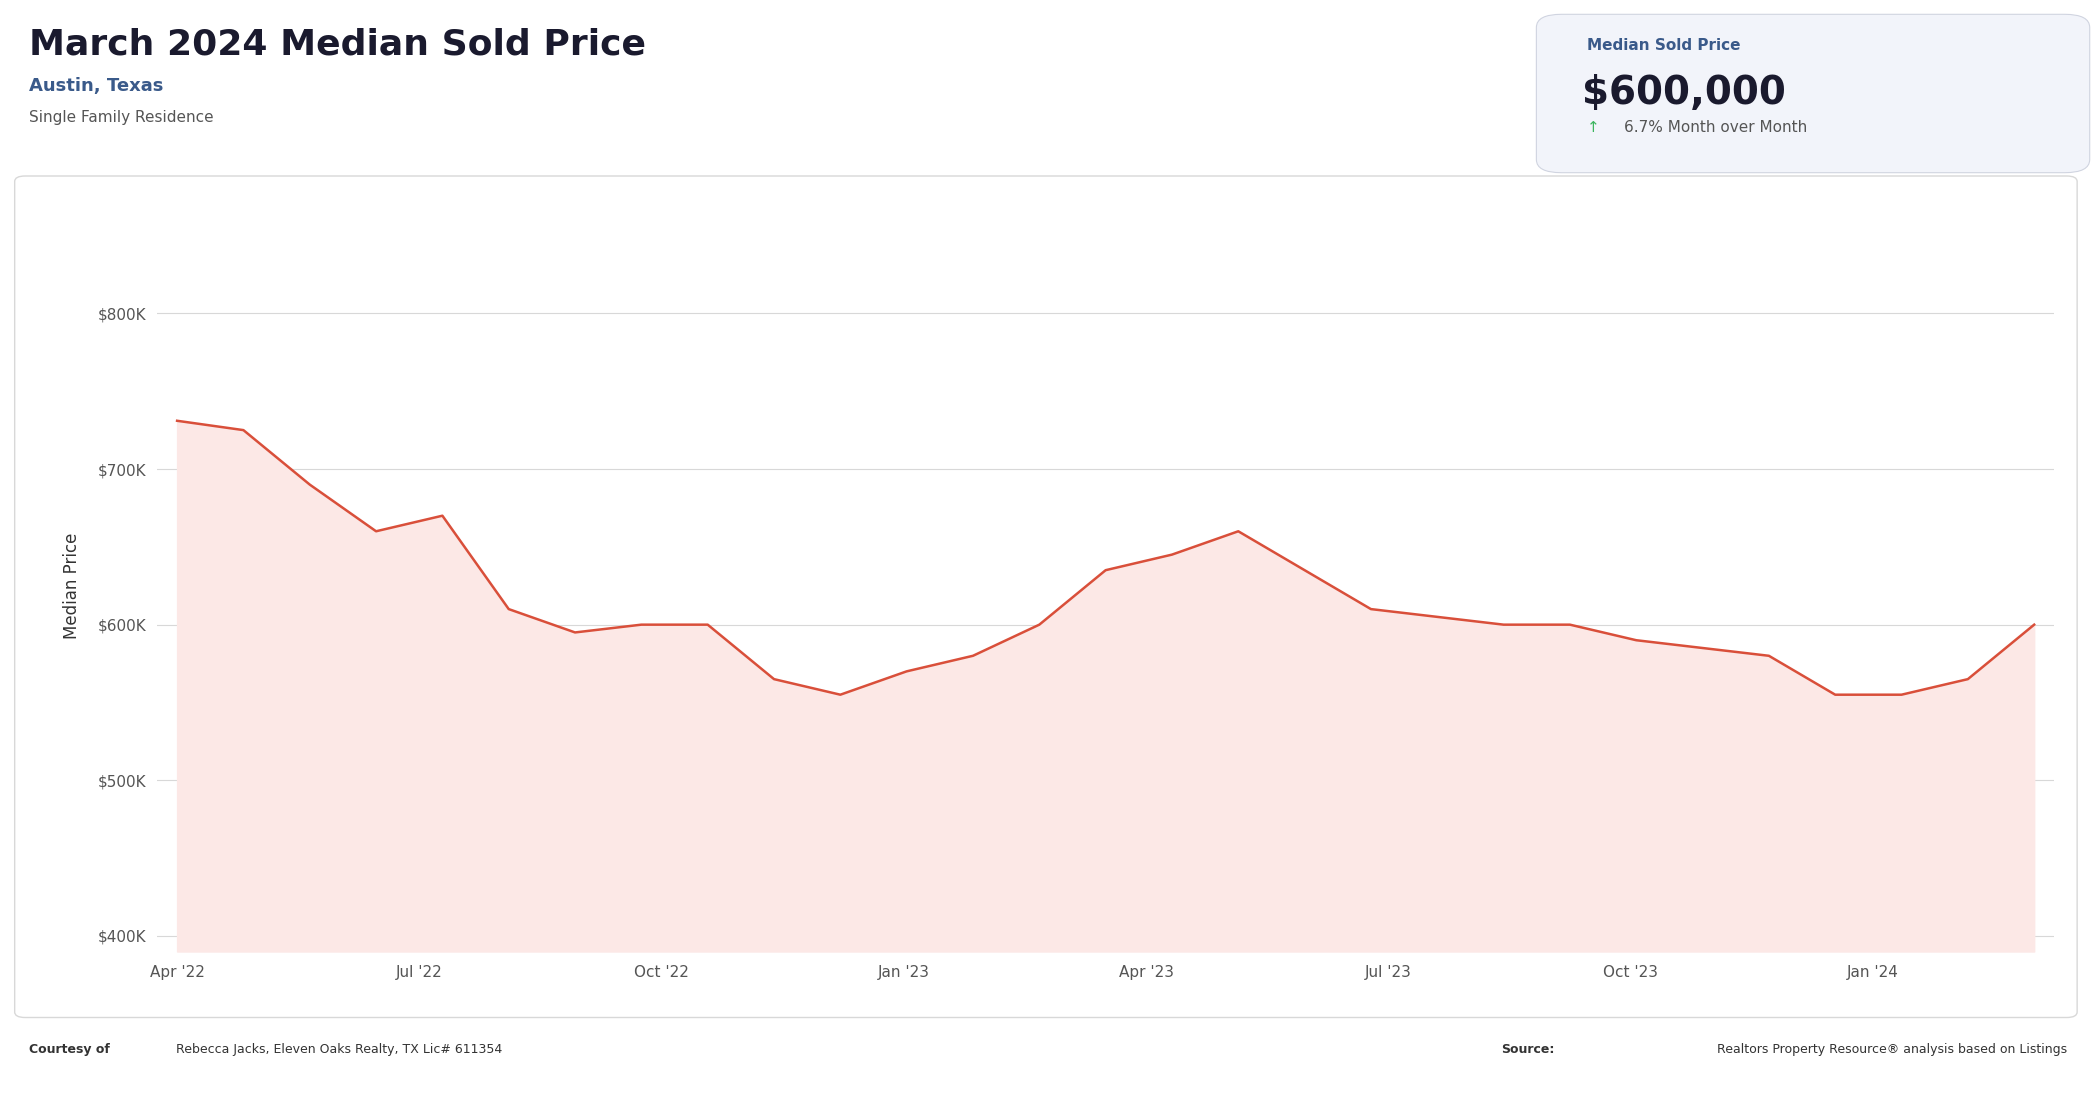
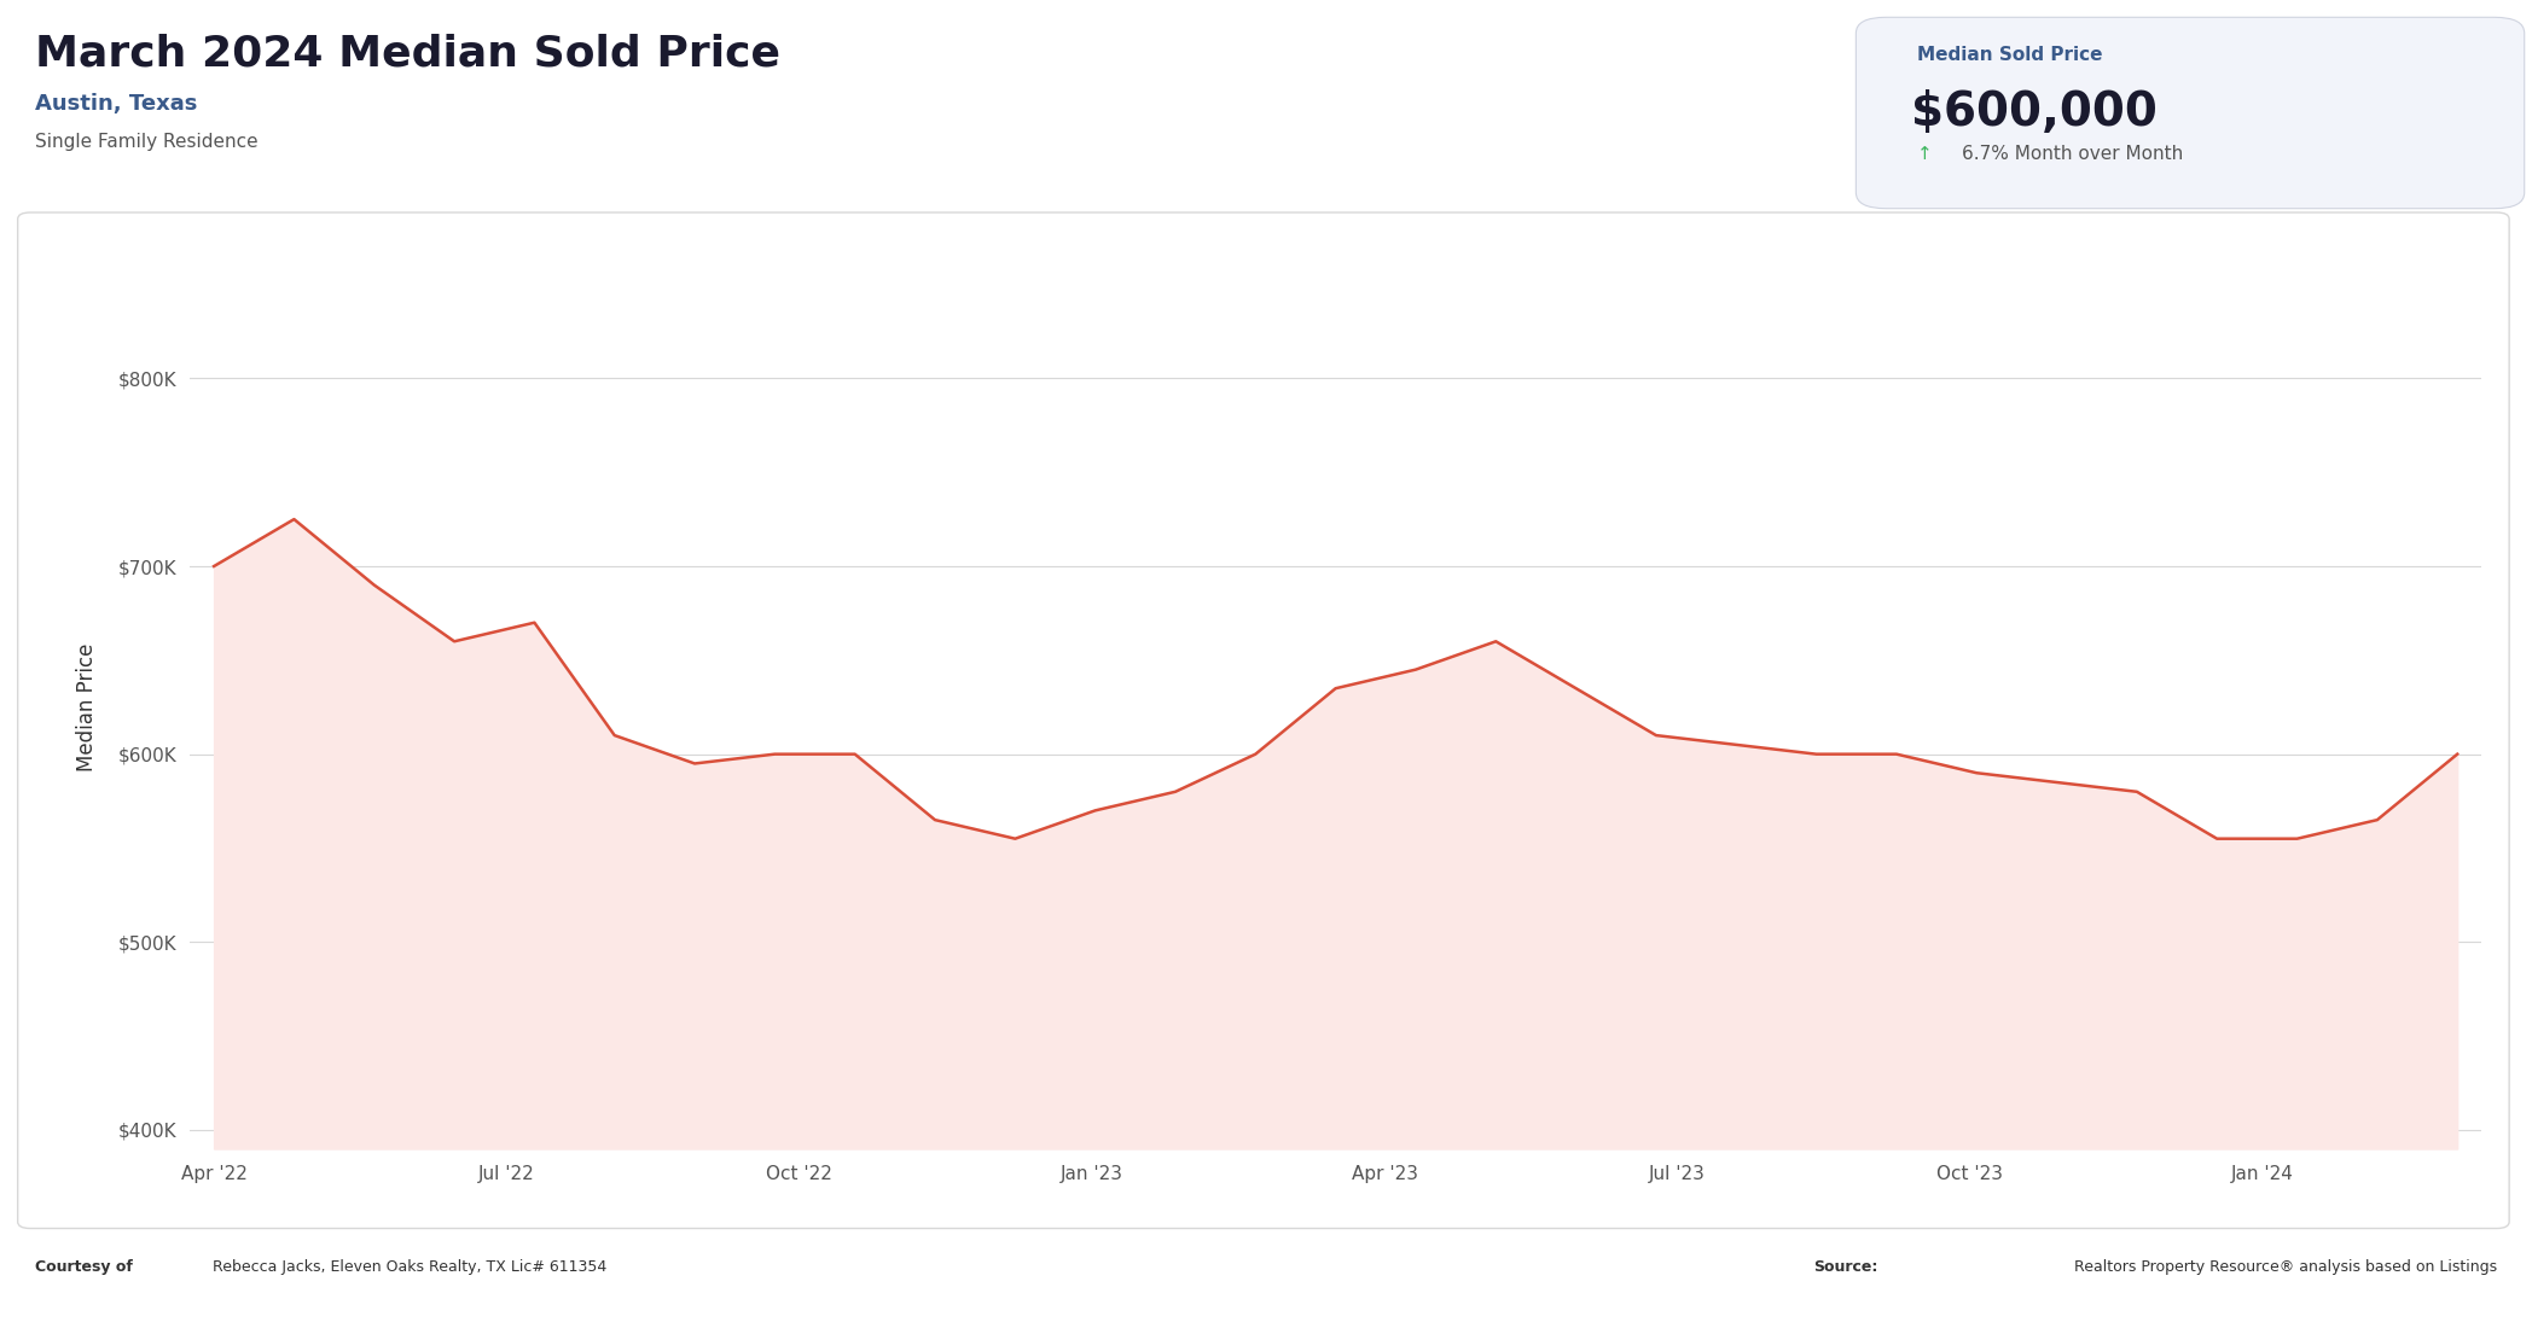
Apr '22: $731K -> $700K
